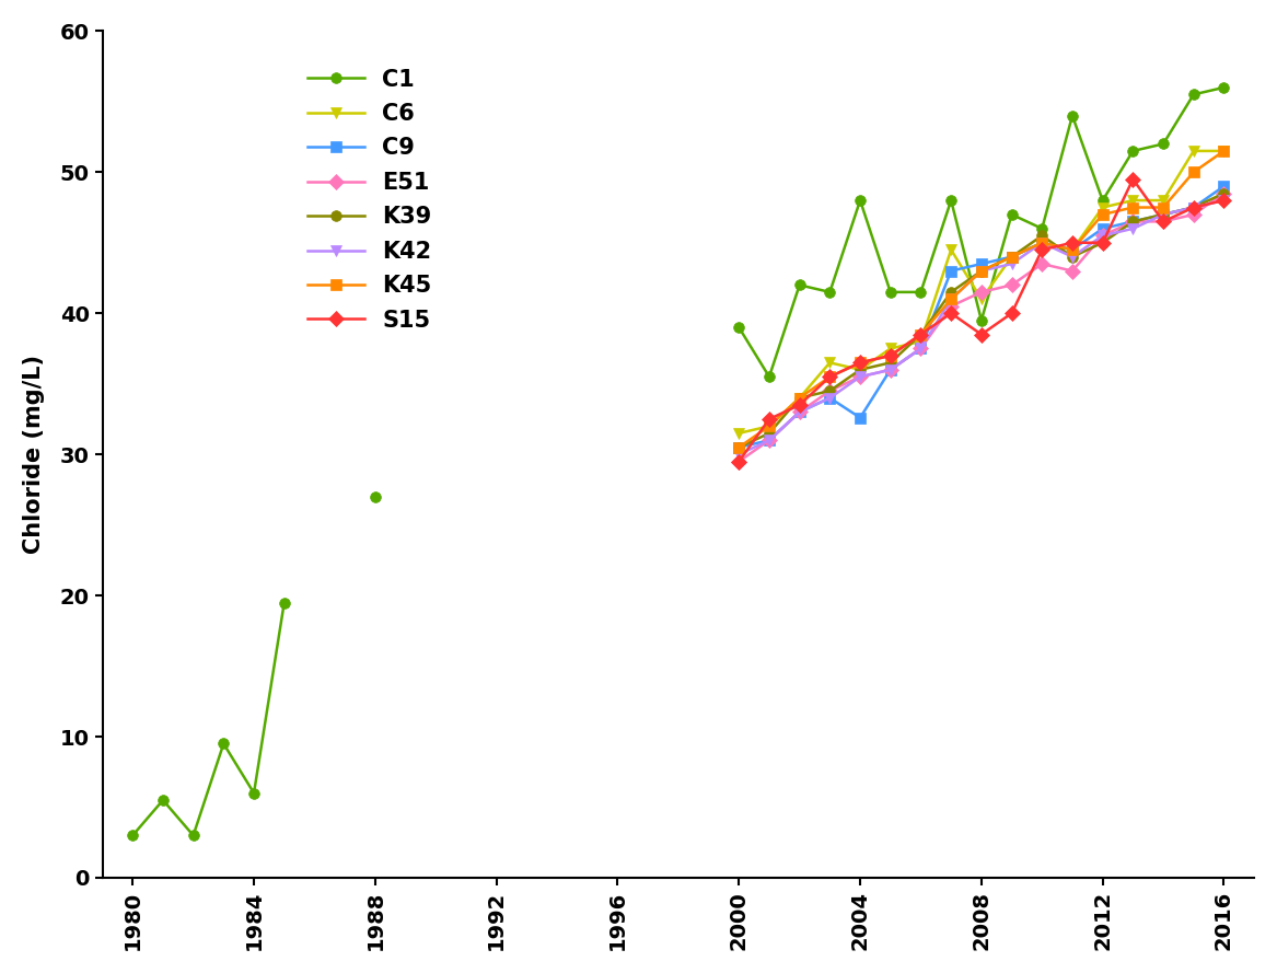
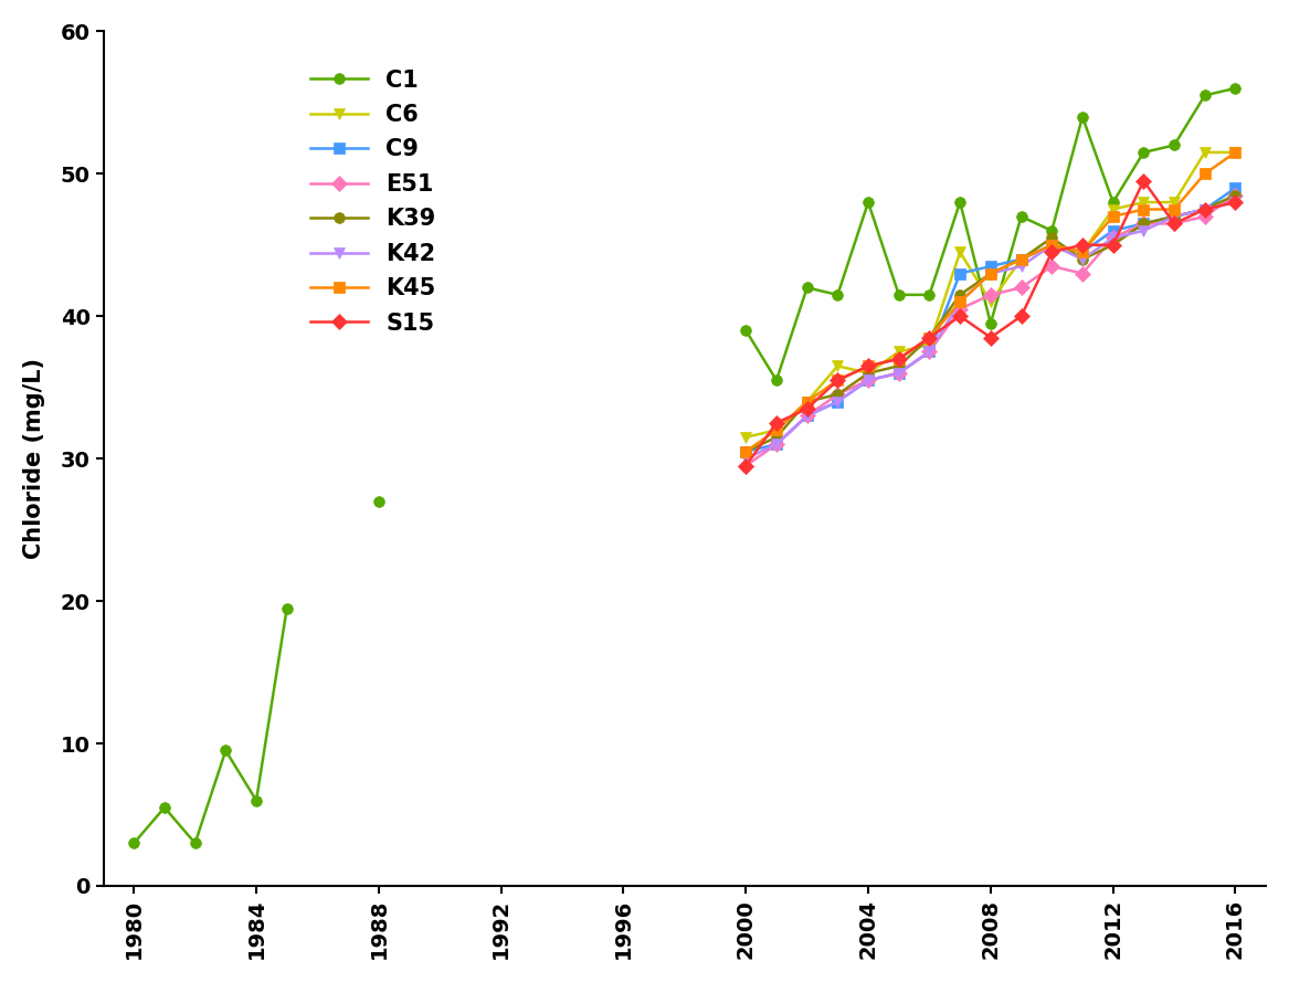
C9/2004: 32.6 -> 35.5
